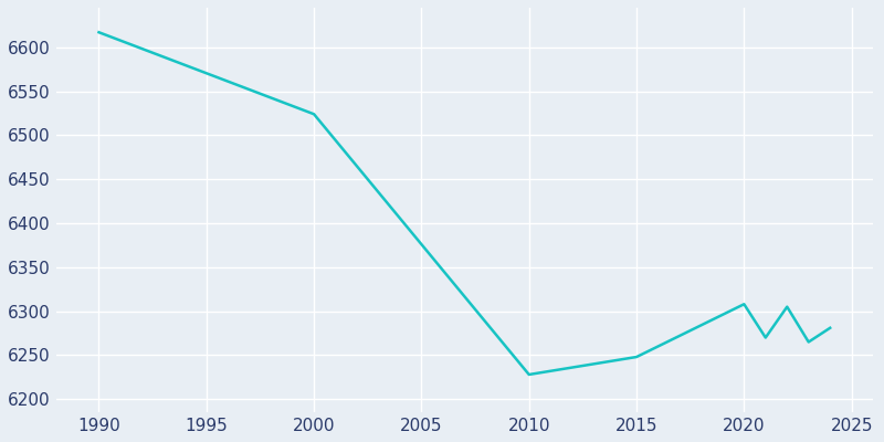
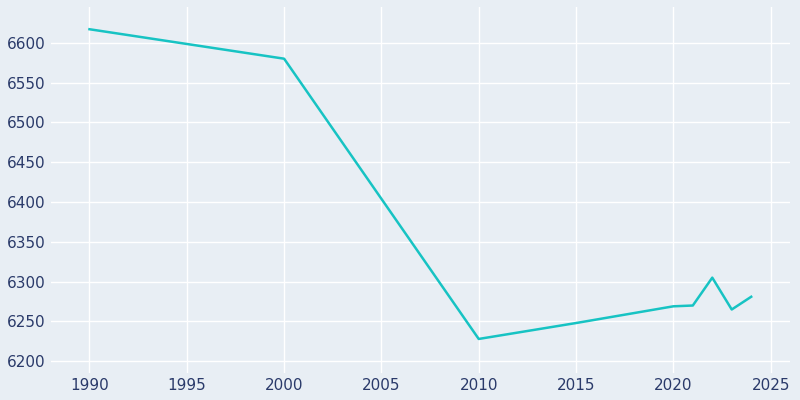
2000: 6524 -> 6580
2020: 6308 -> 6269
